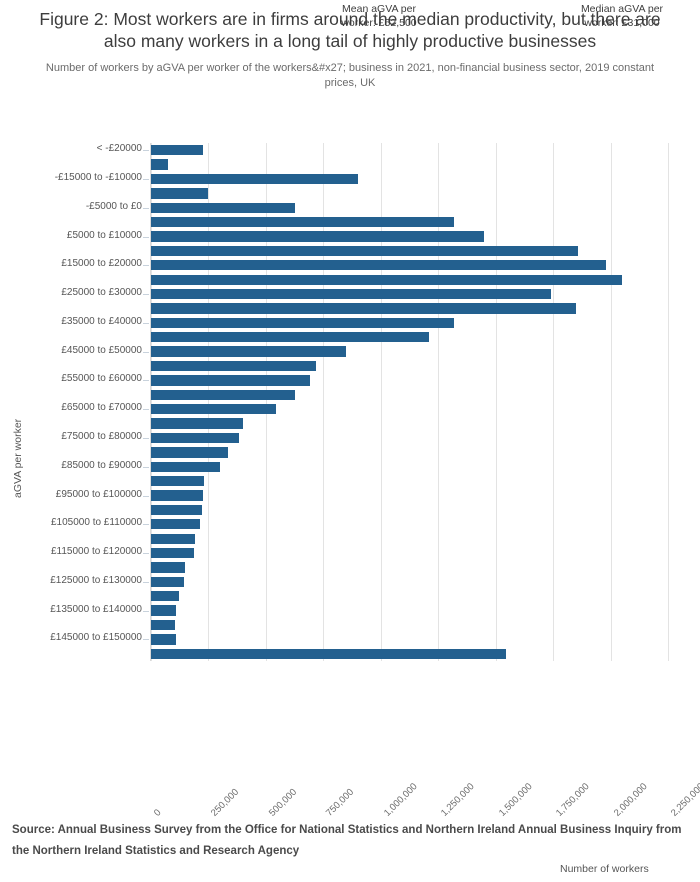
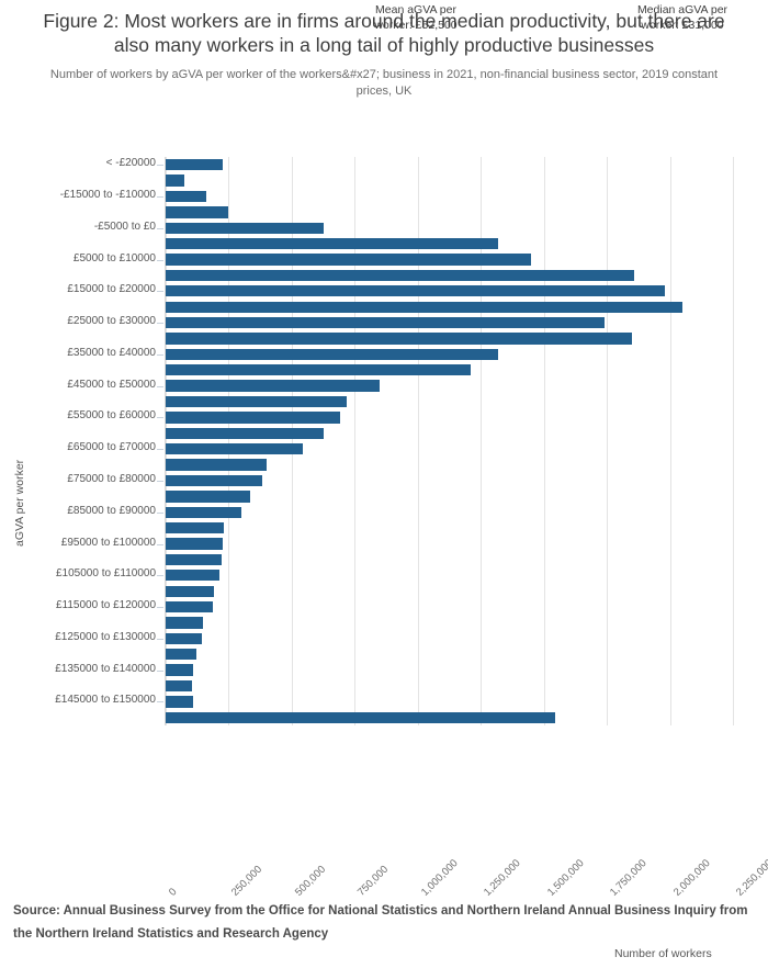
-£15000 to -£10000: 900000 -> 160000
